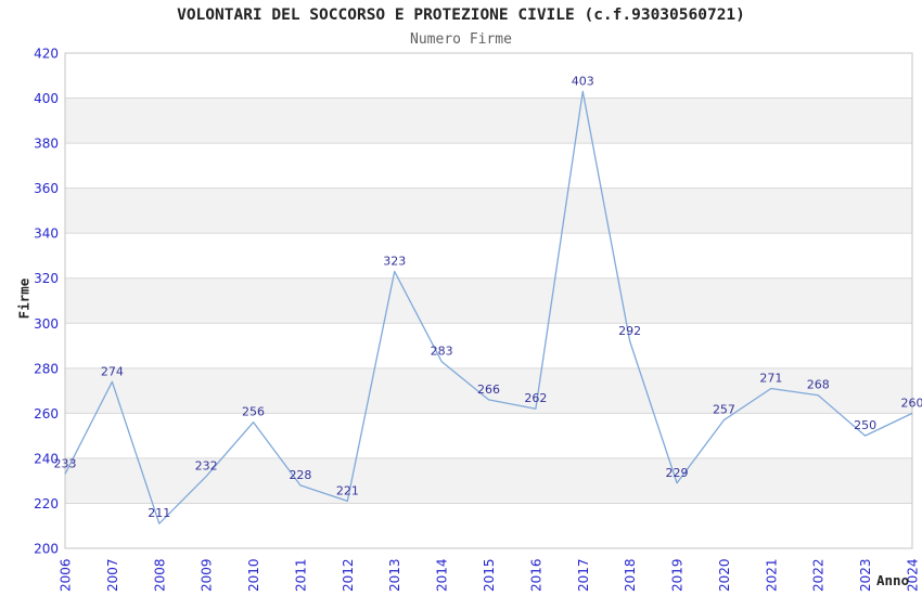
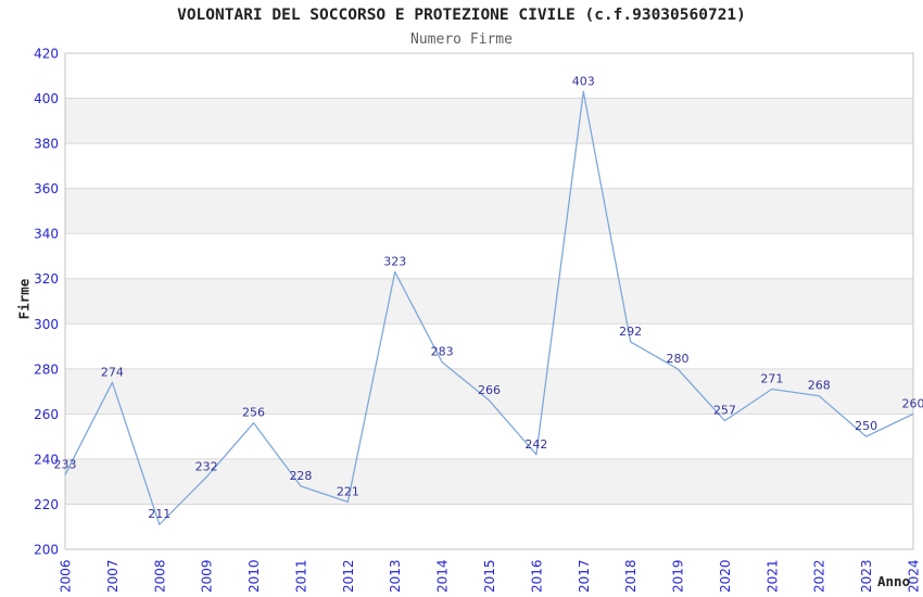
2016: 262 -> 242
2019: 229 -> 280
